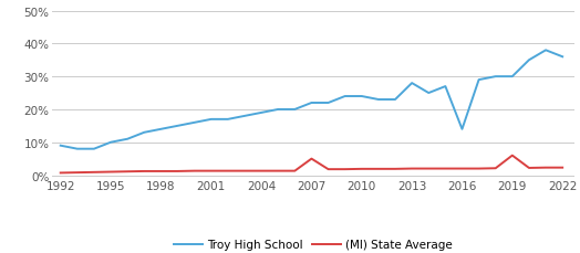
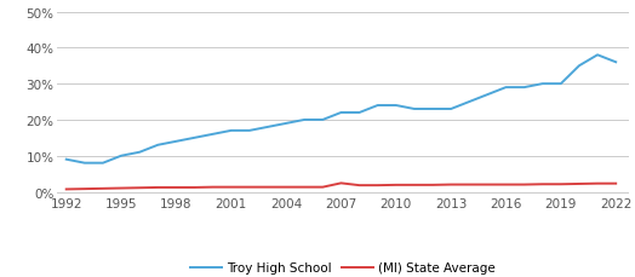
(MI) State Average/2007: 5.0% -> 2.4%
Troy High School/2013: 28% -> 23%
Troy High School/2016: 14% -> 29%
(MI) State Average/2019: 6.0% -> 2.1%
